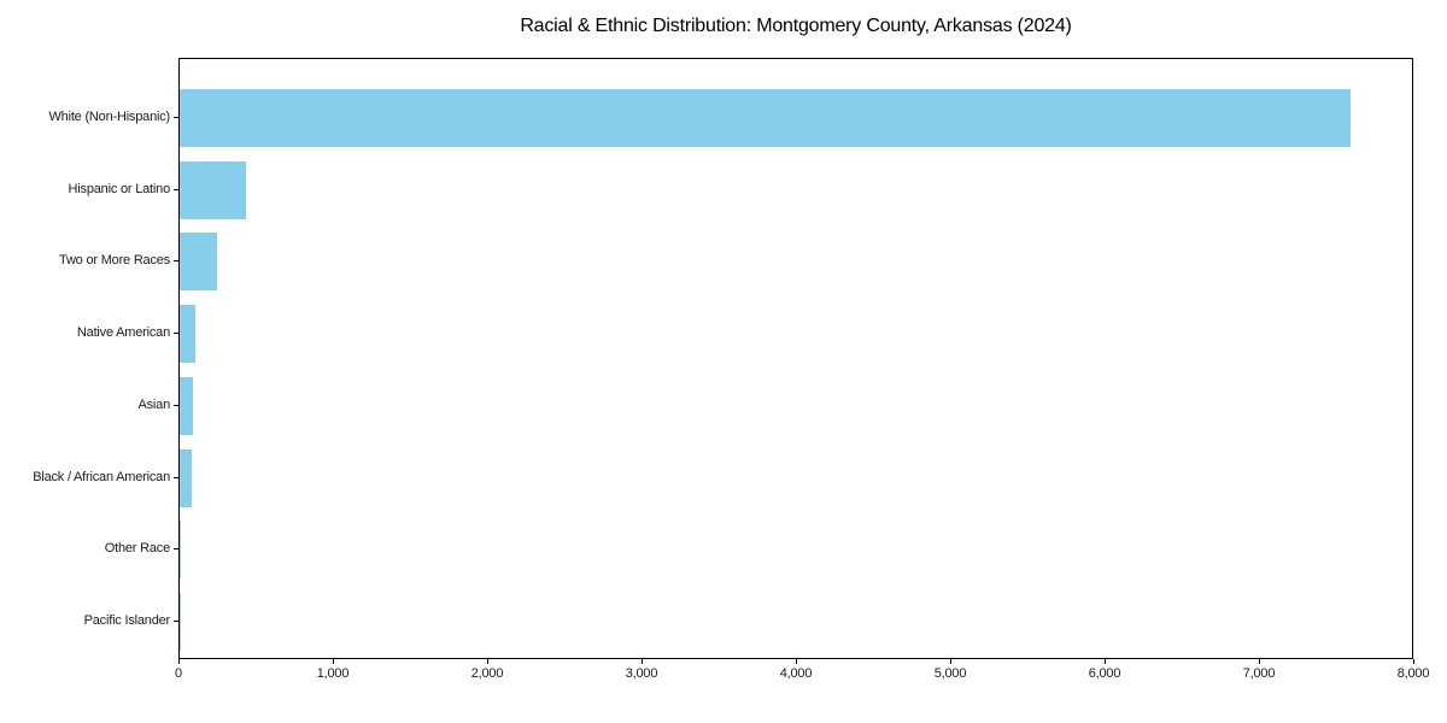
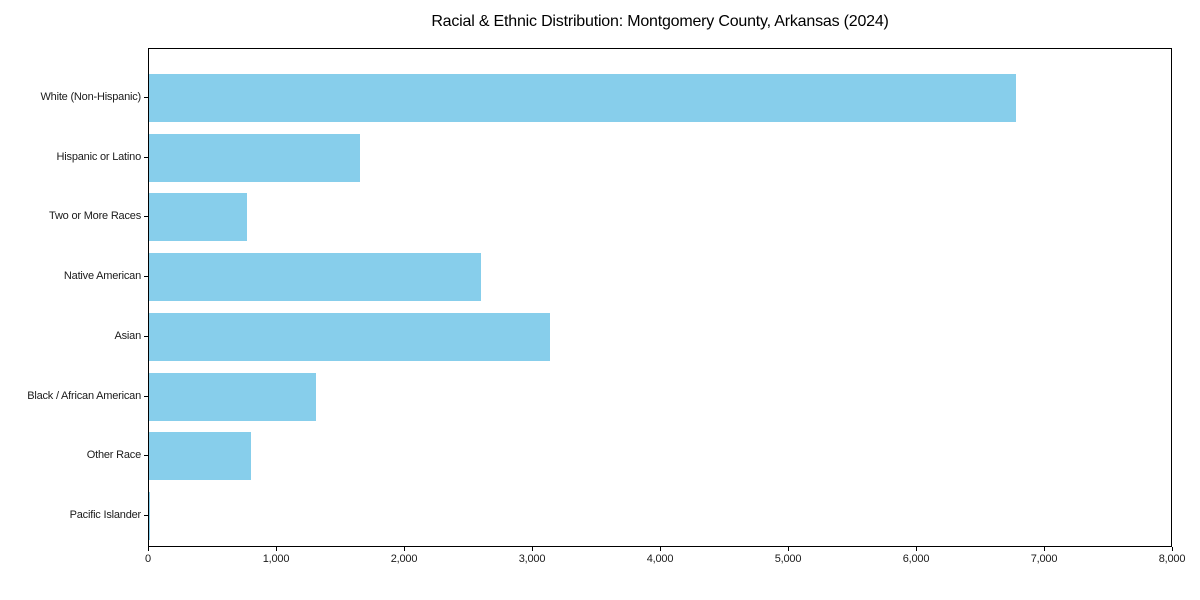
White (Non-Hispanic): 7600 -> 6790
Hispanic or Latino: 430 -> 1650
Two or More Races: 240 -> 770
Native American: 100 -> 2600
Asian: 90 -> 3140
Black / African American: 80 -> 1310
Other Race: 10 -> 800
